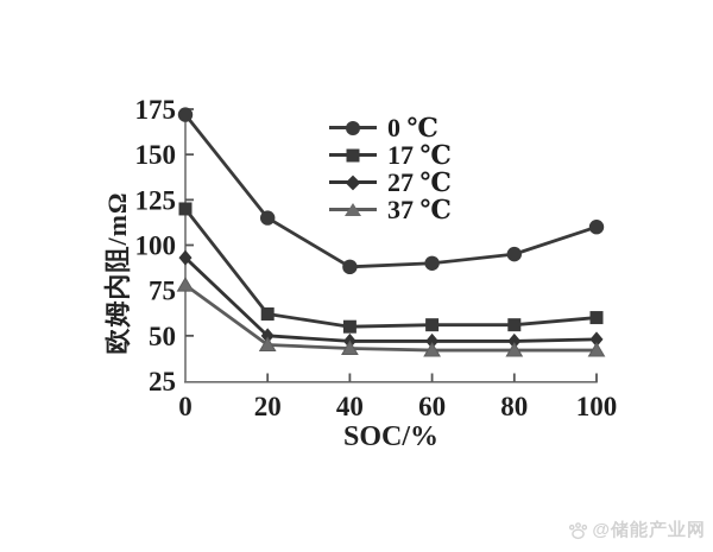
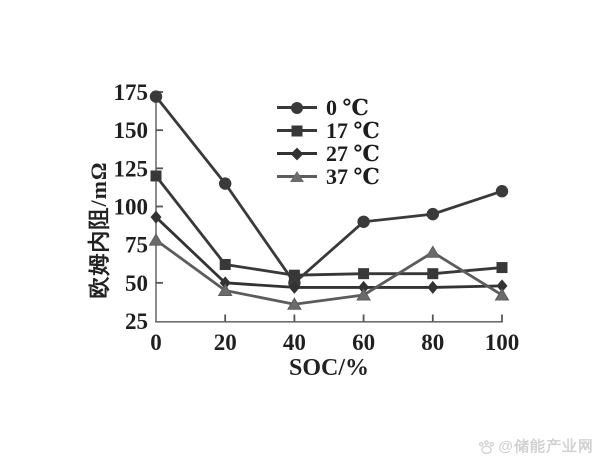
0 ℃/40: 88 -> 50
37 ℃/40: 43 -> 36
37 ℃/80: 42 -> 70
